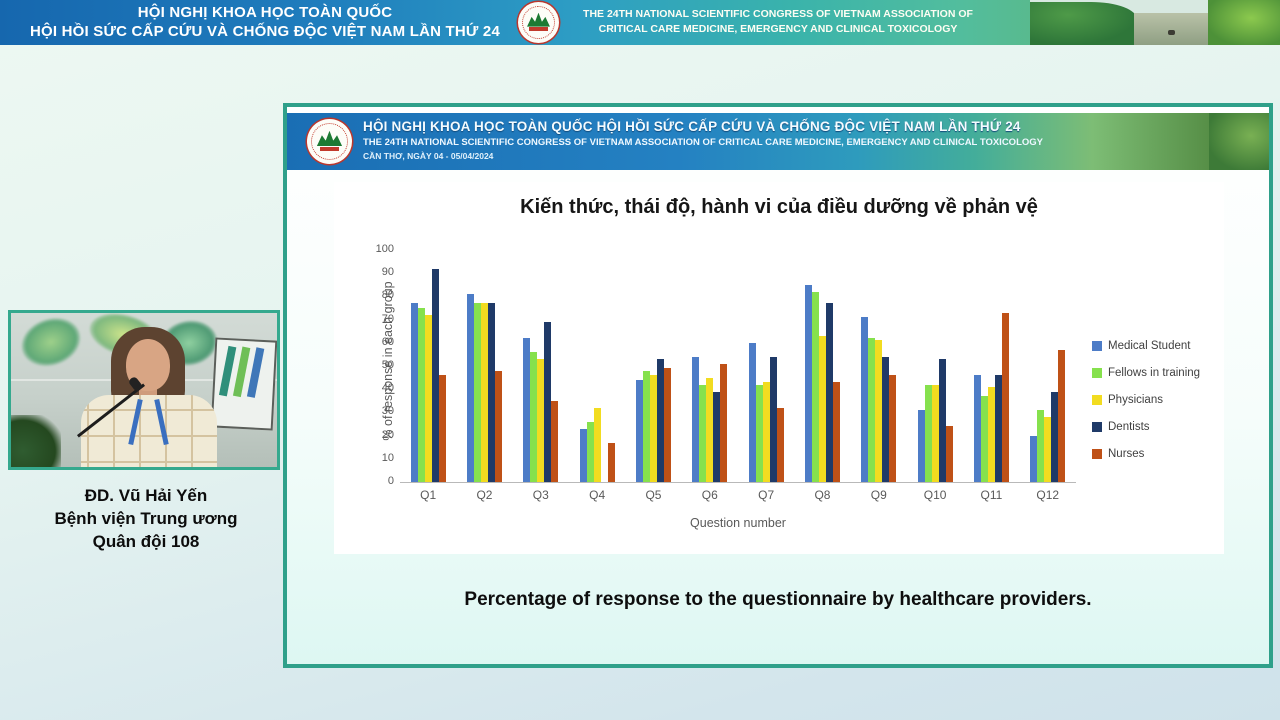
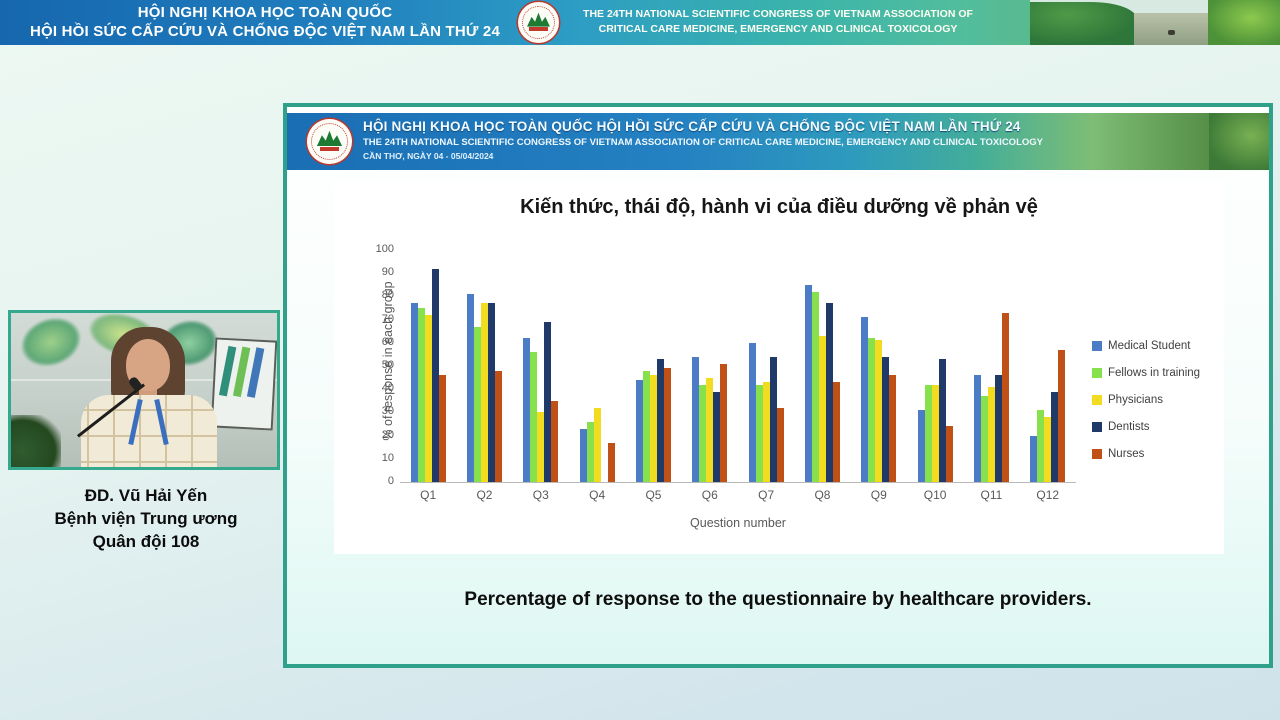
Fellows in training/Q2: 77 -> 67
Physicians/Q3: 53 -> 30
